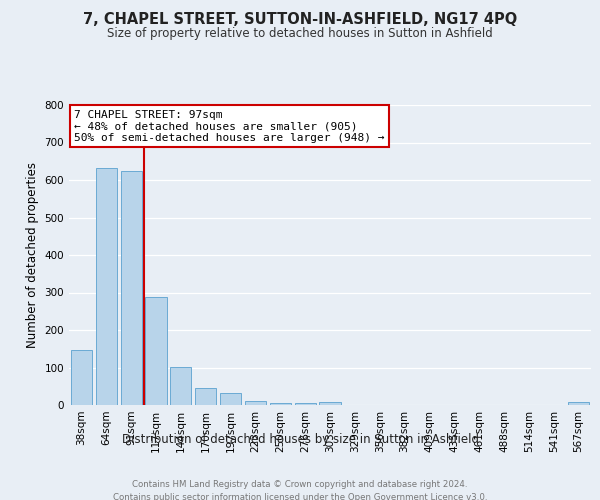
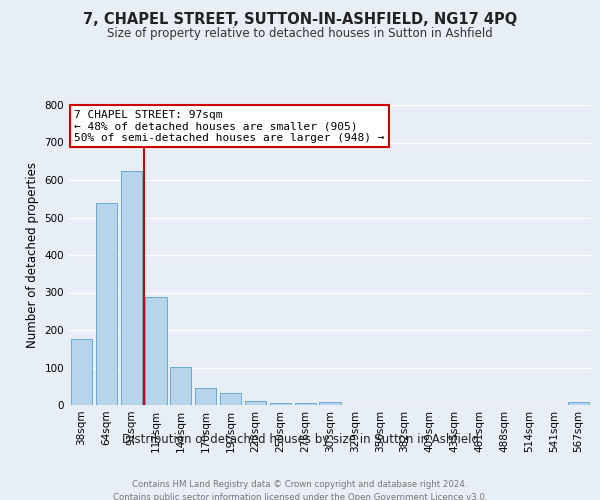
38sqm: 148 -> 175
64sqm: 632 -> 540
